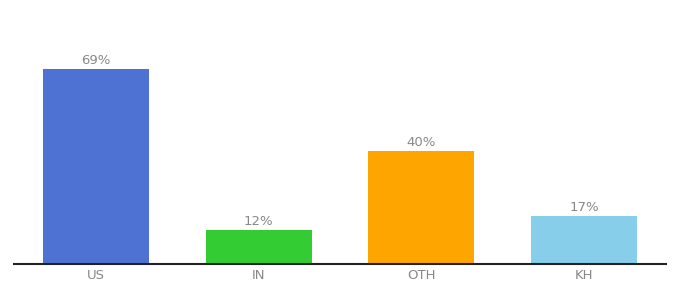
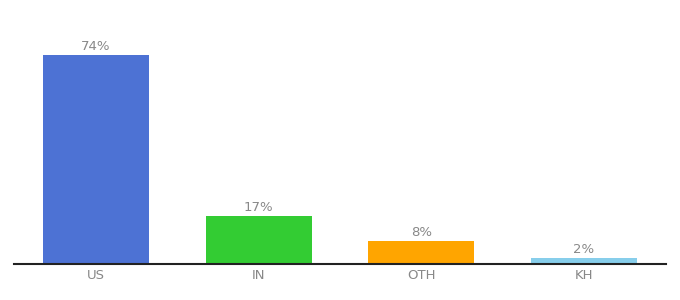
US: 69% -> 74%
IN: 12% -> 17%
OTH: 40% -> 8%
KH: 17% -> 2%
